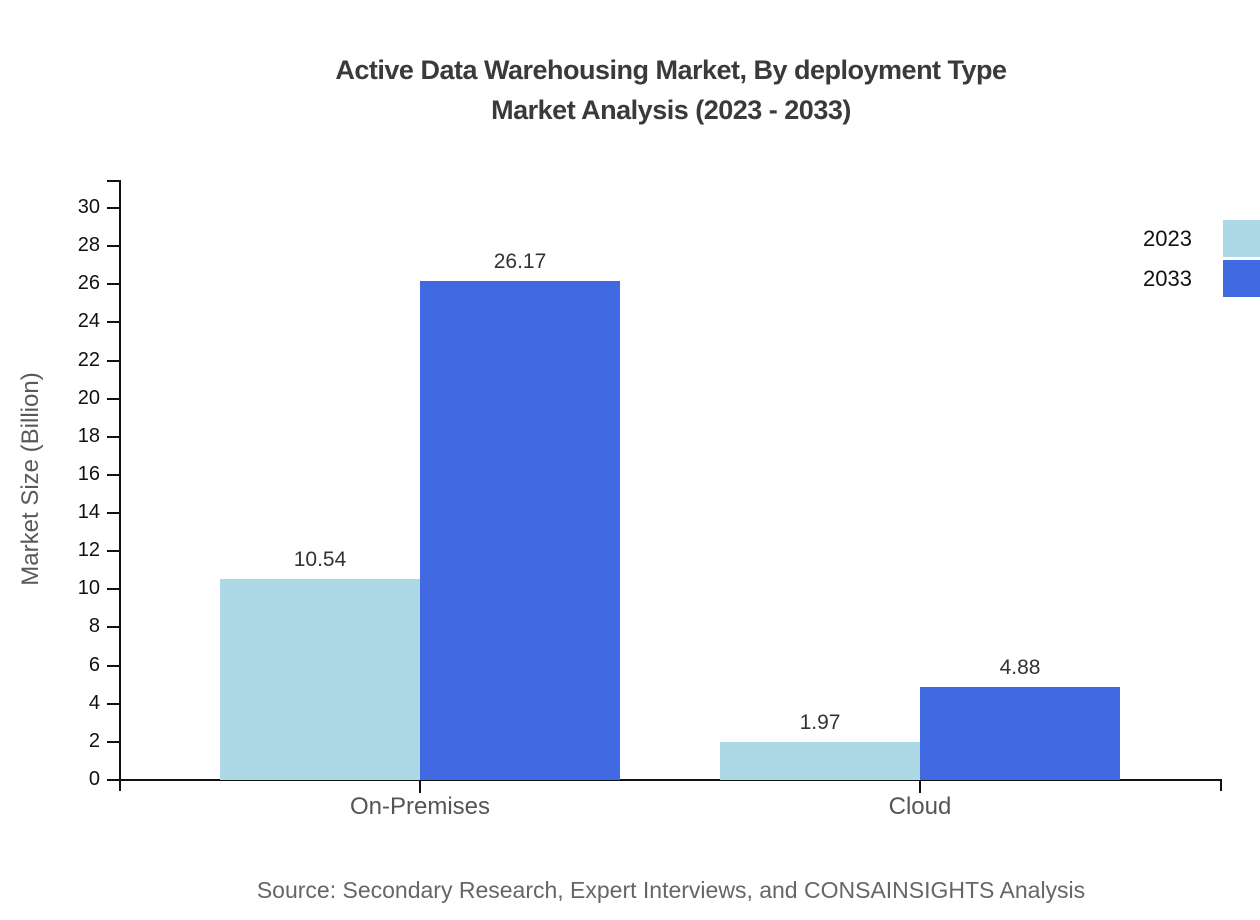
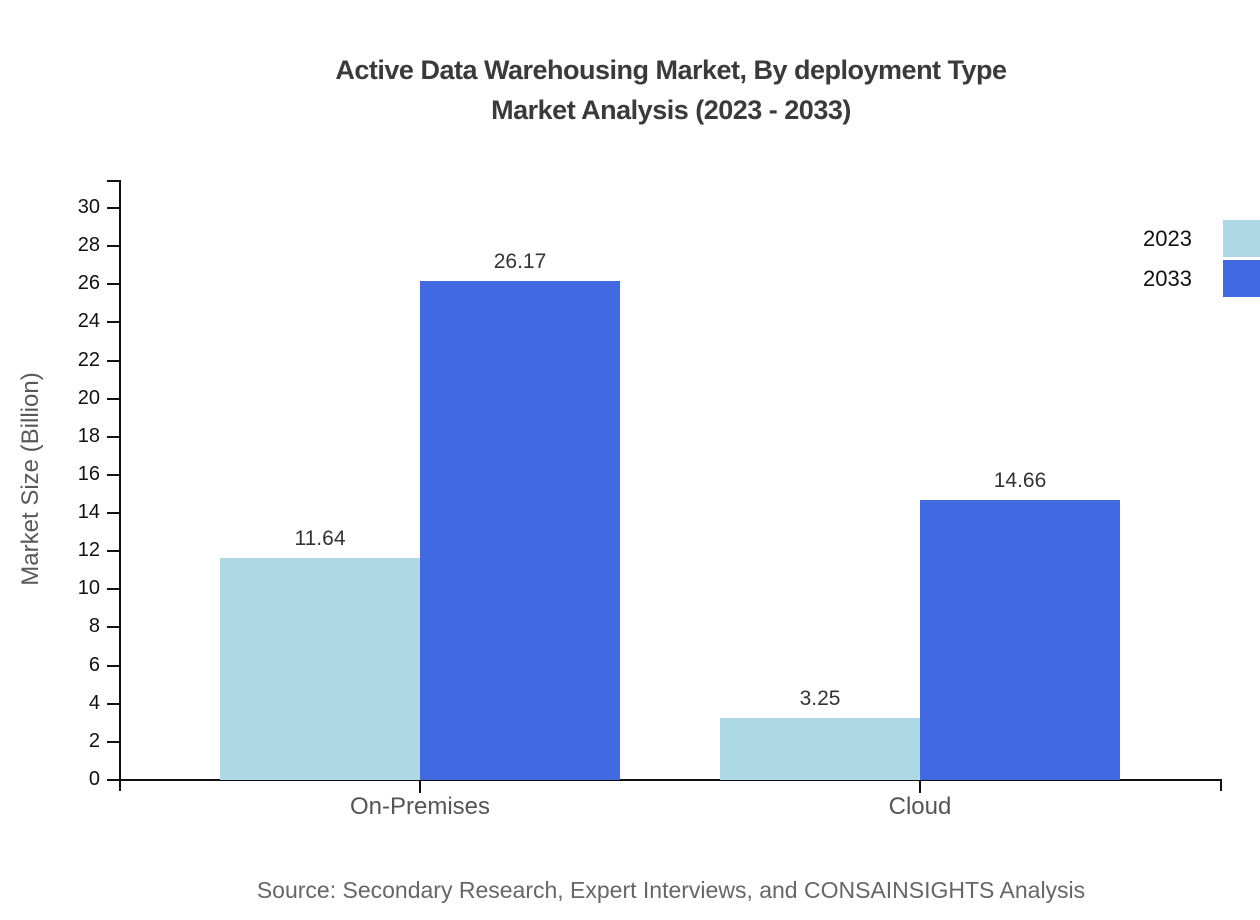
2023/On-Premises: 10.54 -> 11.64
2023/Cloud: 1.97 -> 3.25
2033/Cloud: 4.88 -> 14.66
